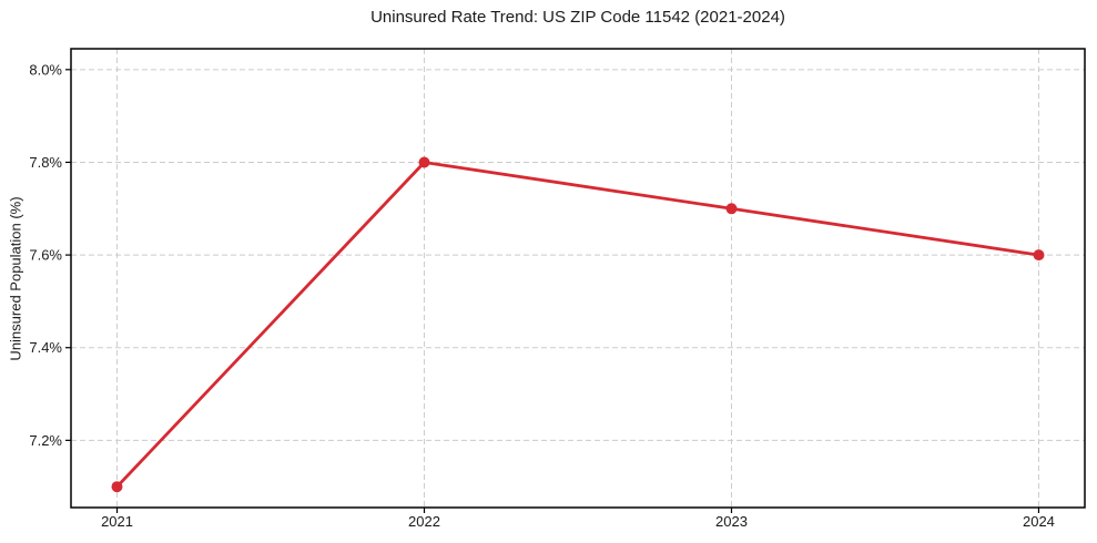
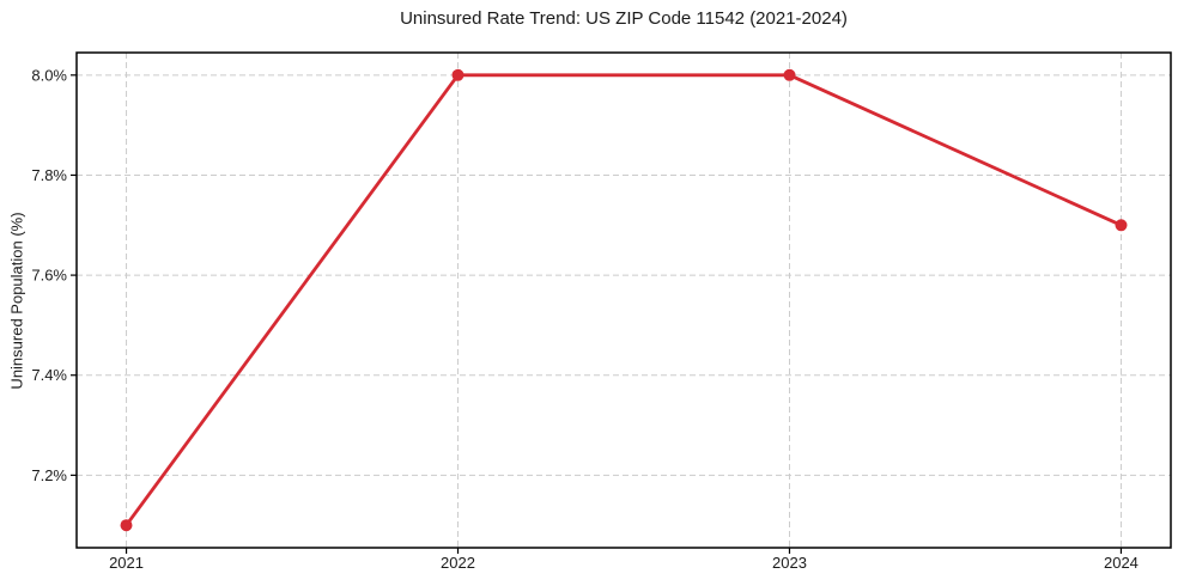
2022: 7.8% -> 8.0%
2023: 7.7% -> 8.0%
2024: 7.6% -> 7.7%
